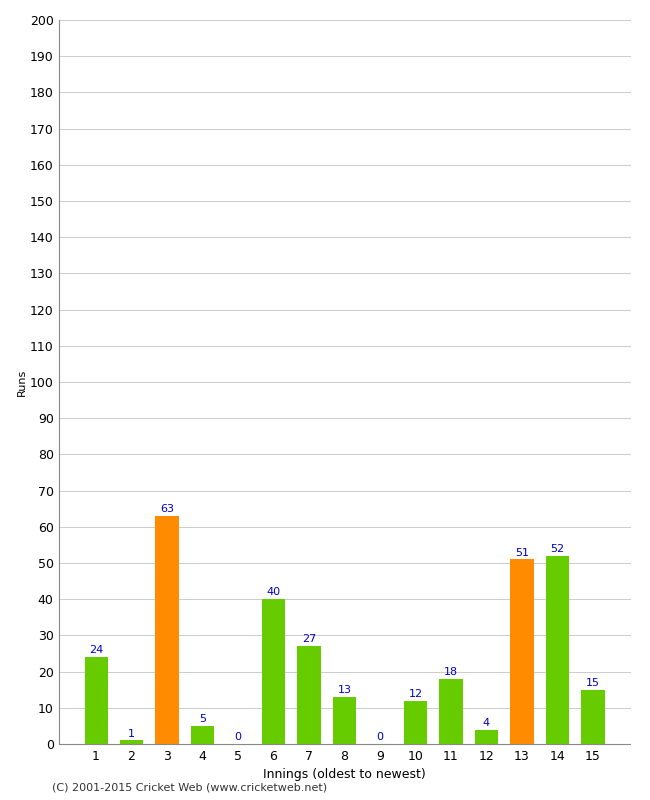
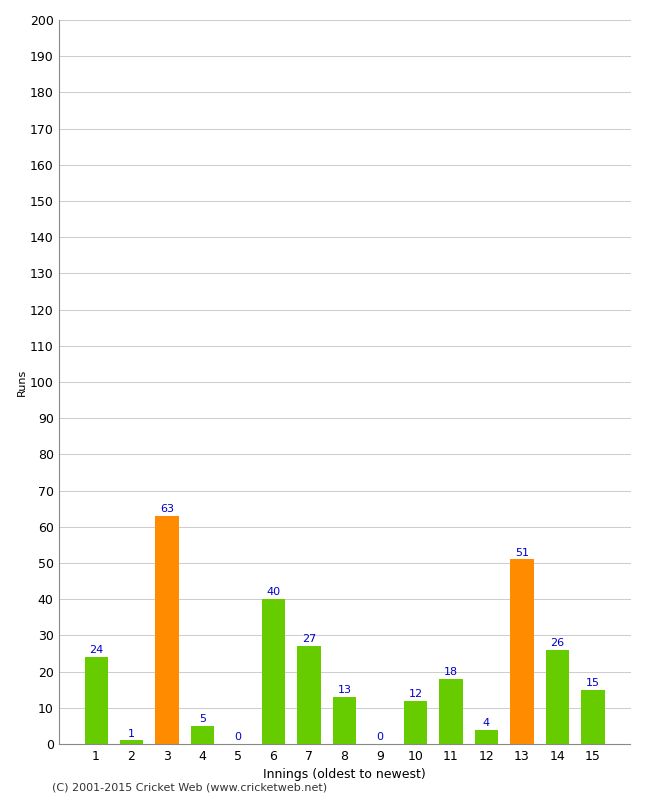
14: 52 -> 26
